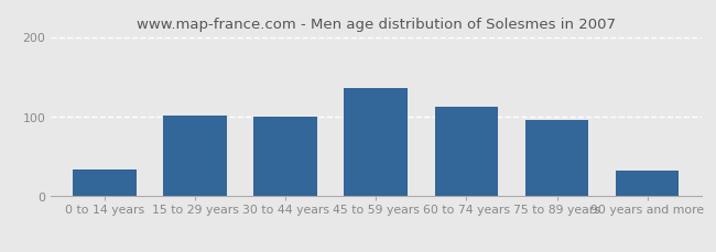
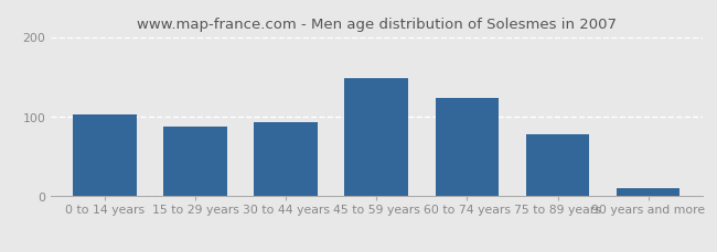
0 to 14 years: 34 -> 103
15 to 29 years: 102 -> 88
30 to 44 years: 100 -> 93
45 to 59 years: 136 -> 148
60 to 74 years: 112 -> 123
75 to 89 years: 96 -> 78
90 years and more: 32 -> 10
